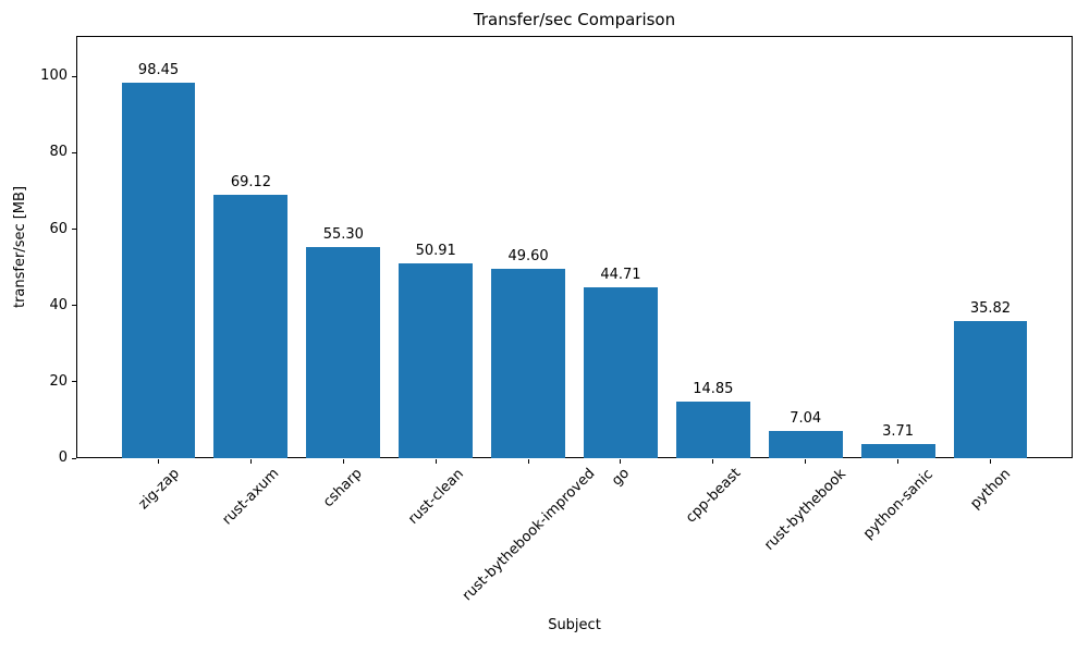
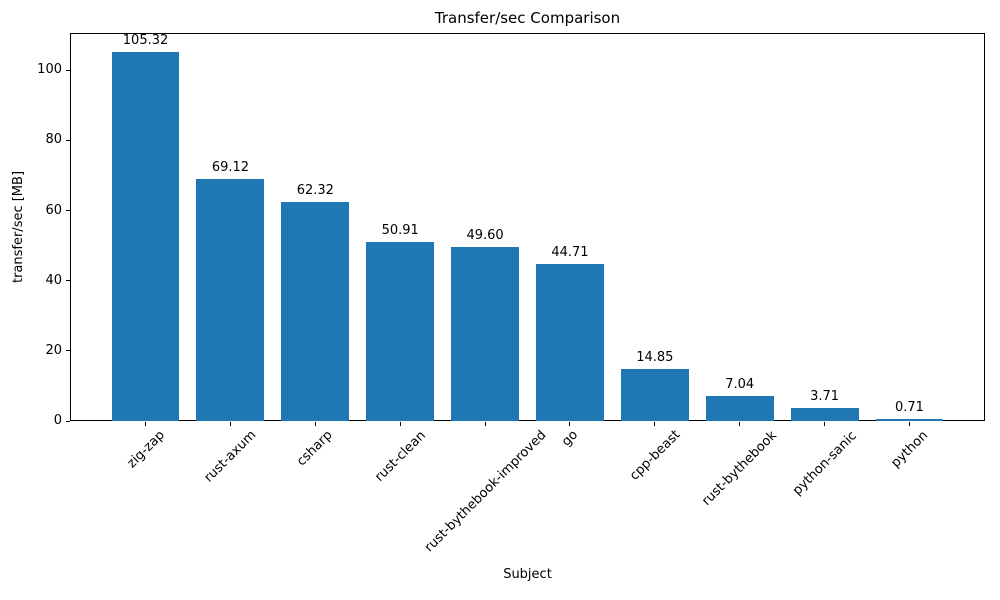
zig-zap: 98.45 -> 105.32
csharp: 55.30 -> 62.32
python: 35.82 -> 0.71
